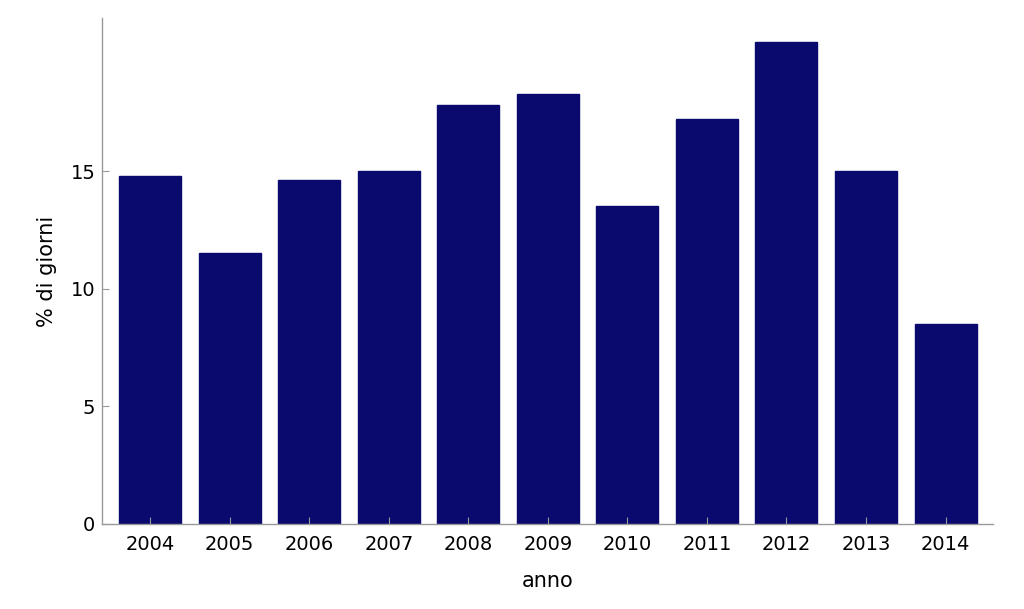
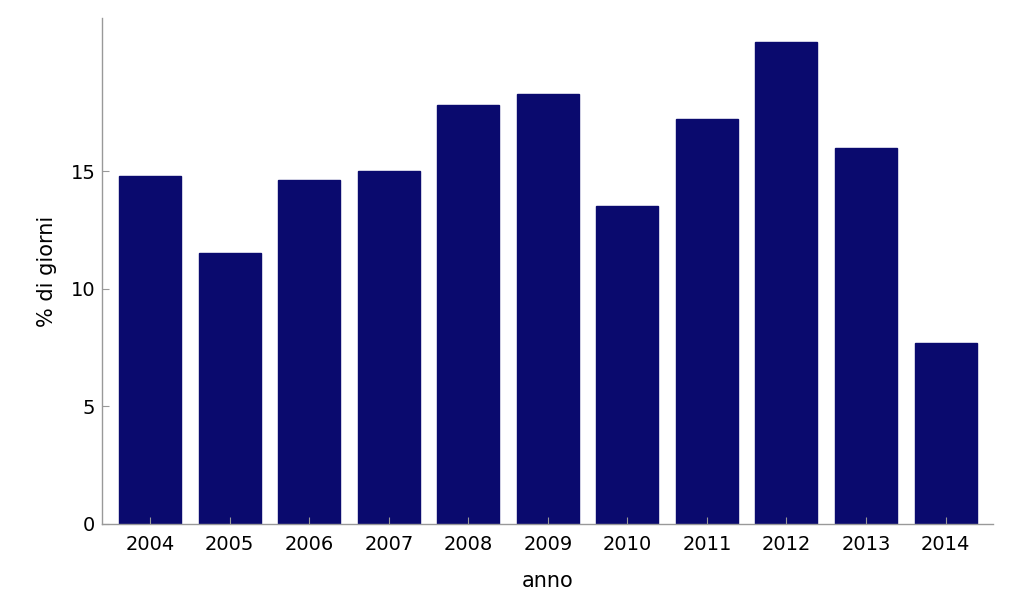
2013: 15.0 -> 16.0
2014: 8.5 -> 7.7
